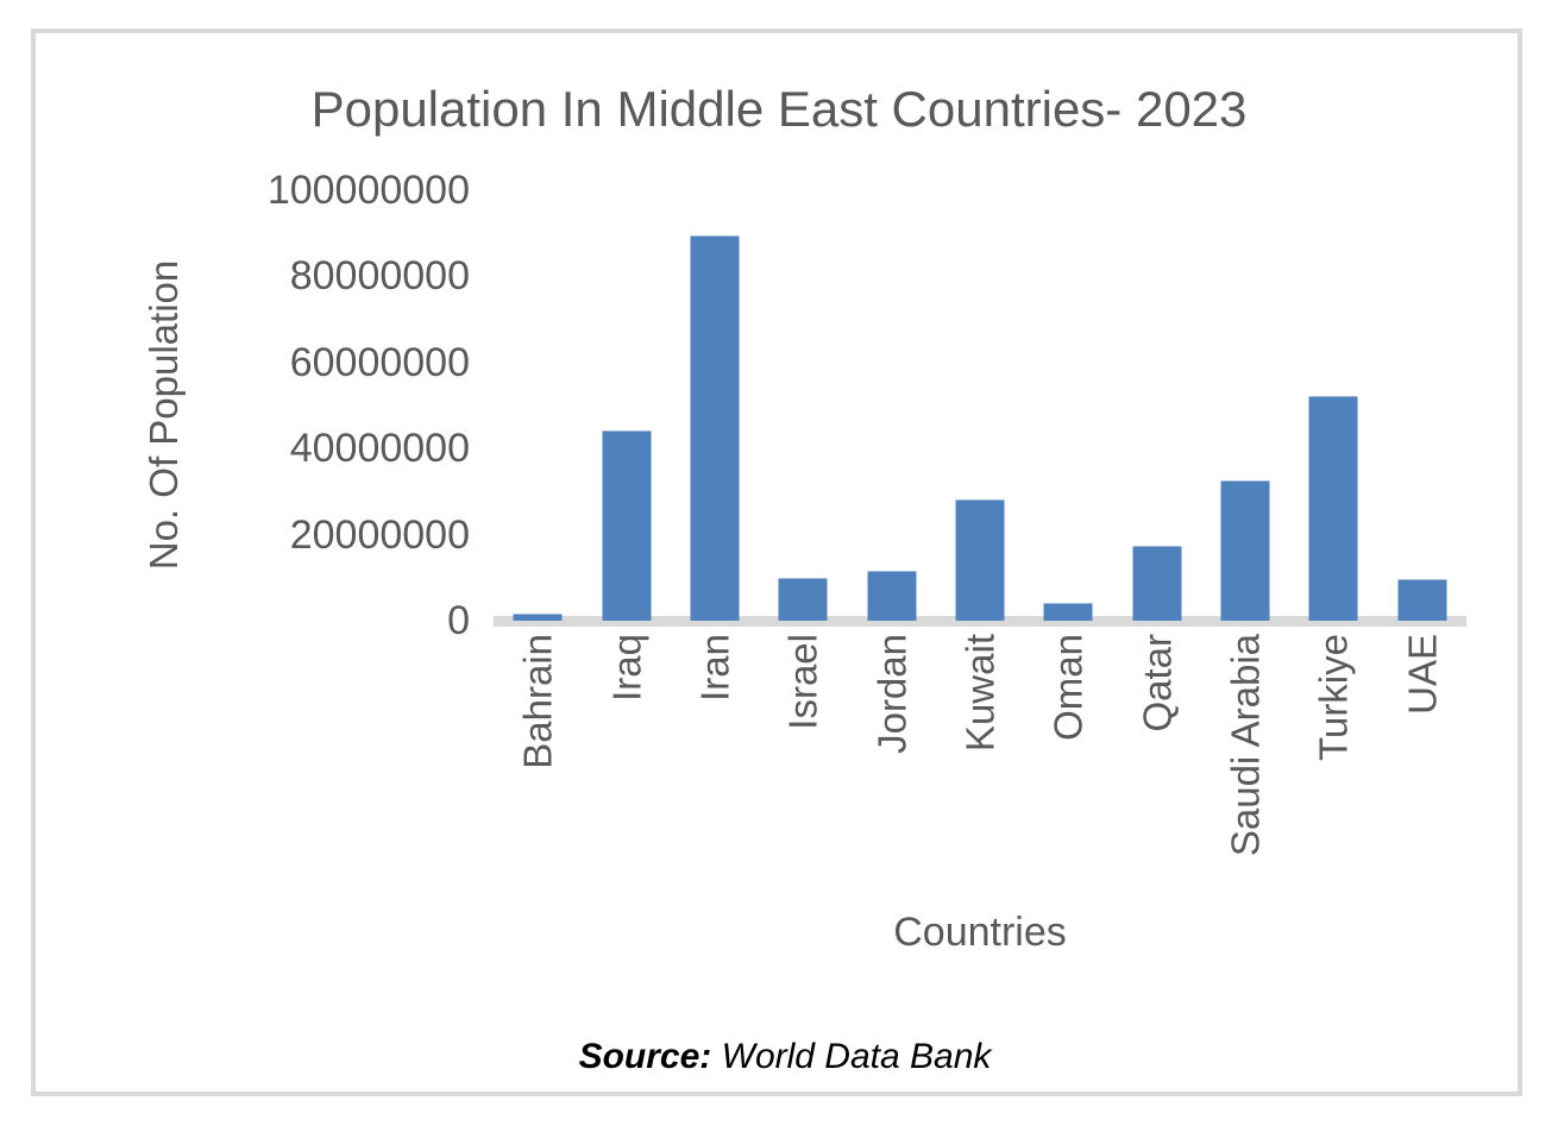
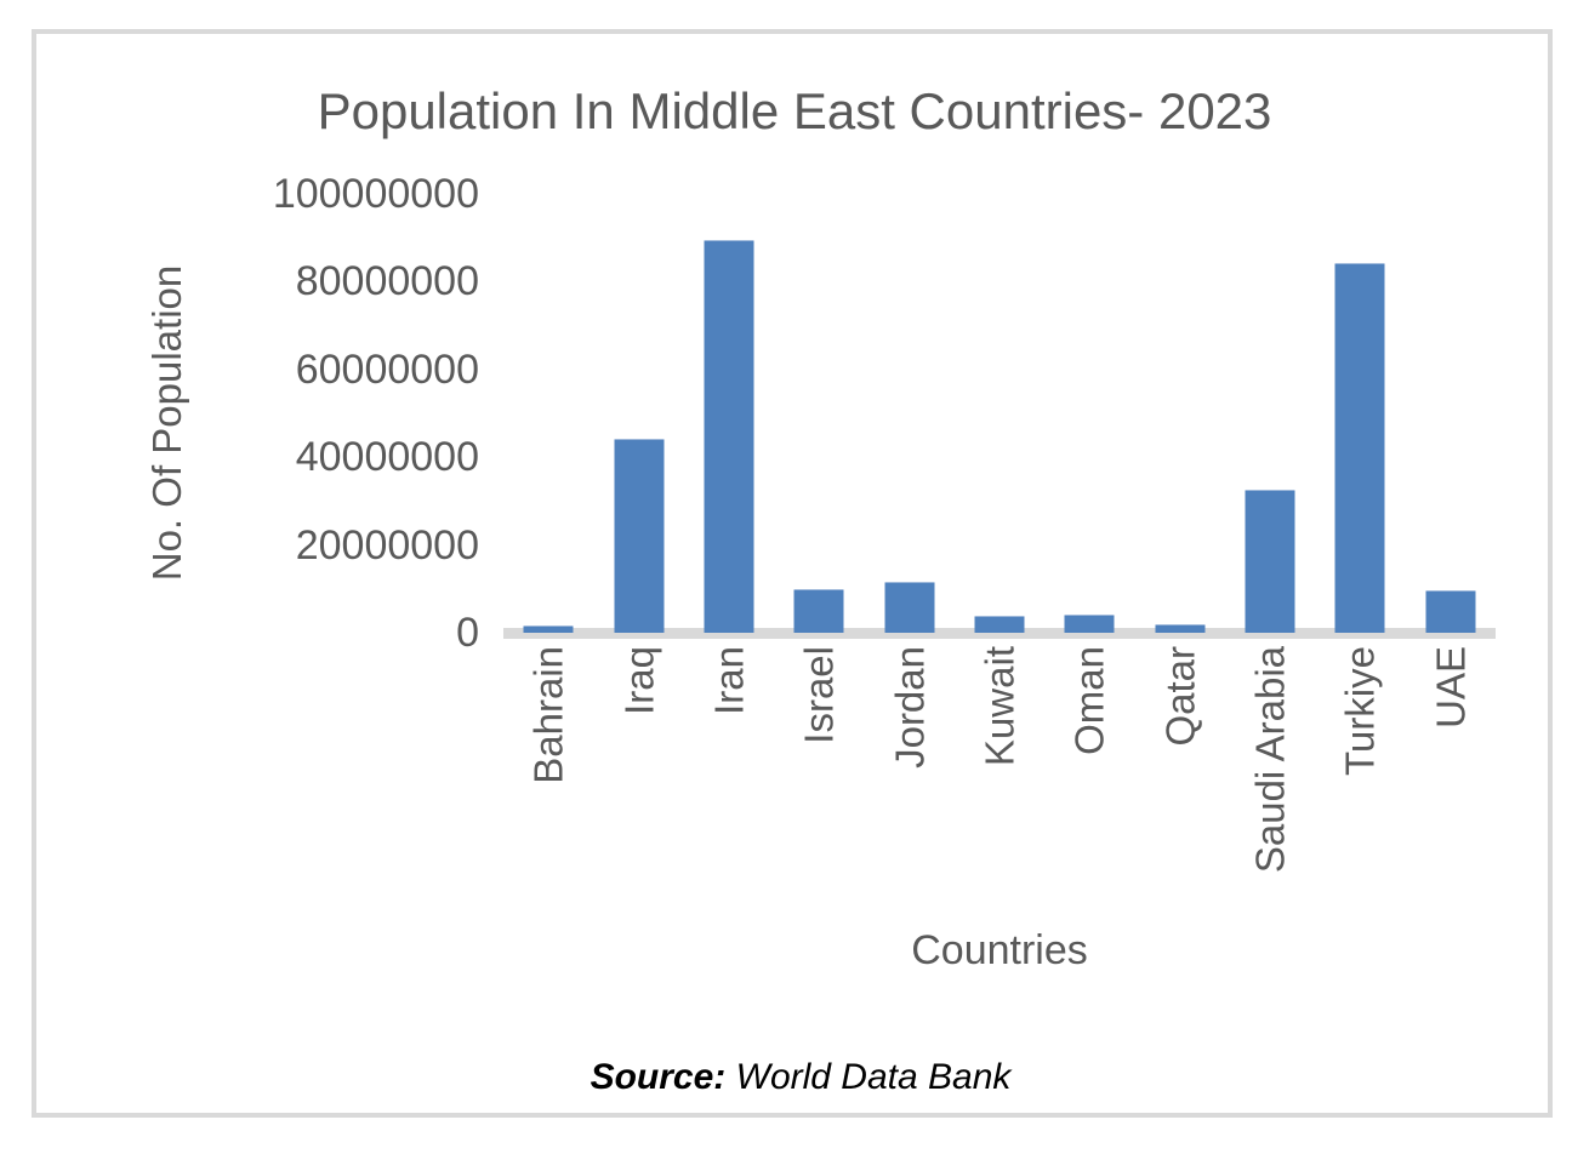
Kuwait: 28000000 -> 4000000
Qatar: 17000000 -> 2000000
Turkiye: 52000000 -> 84000000
